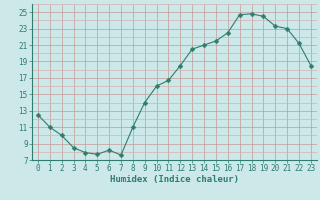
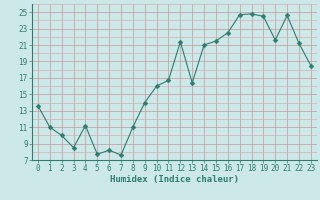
0: 12.5 -> 13.6
4: 7.9 -> 11.2
12: 18.5 -> 21.4
13: 20.5 -> 16.4
20: 23.3 -> 21.6
21: 23.0 -> 24.6
